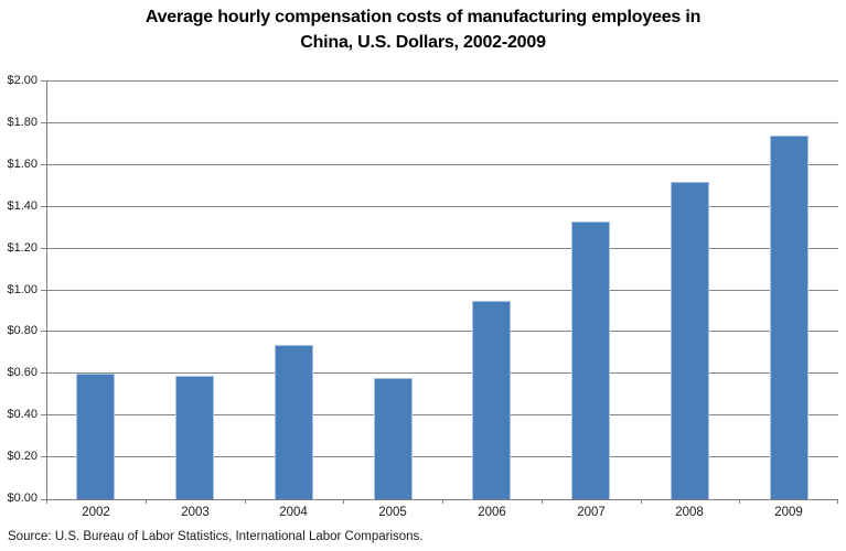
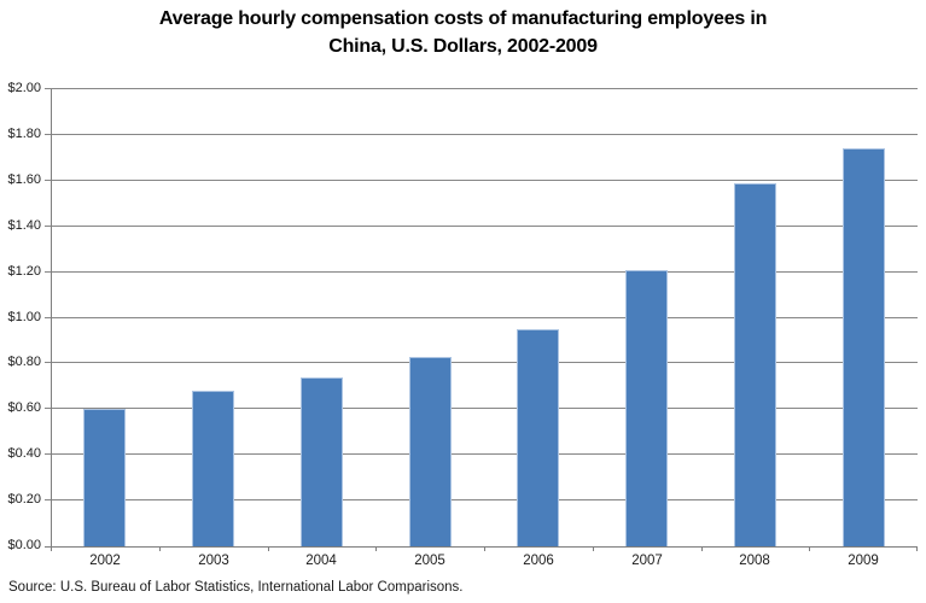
2003: $0.59 -> $0.68
2005: $0.58 -> $0.83
2007: $1.33 -> $1.21
2008: $1.52 -> $1.59
